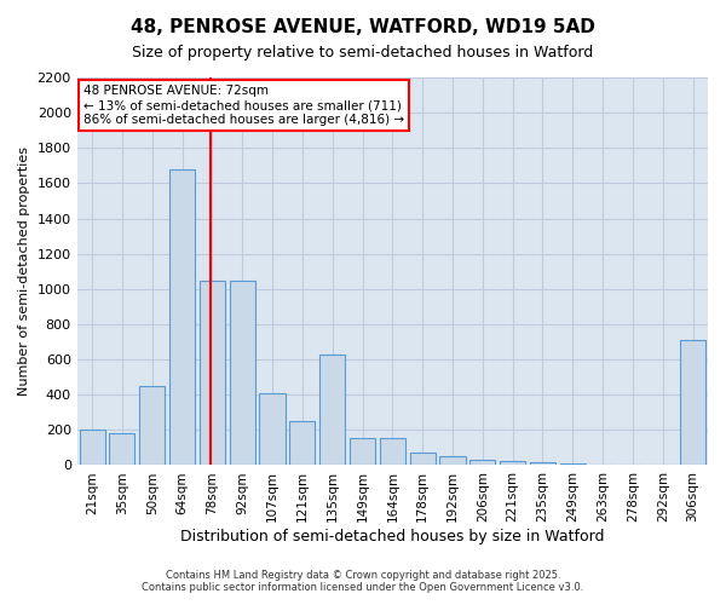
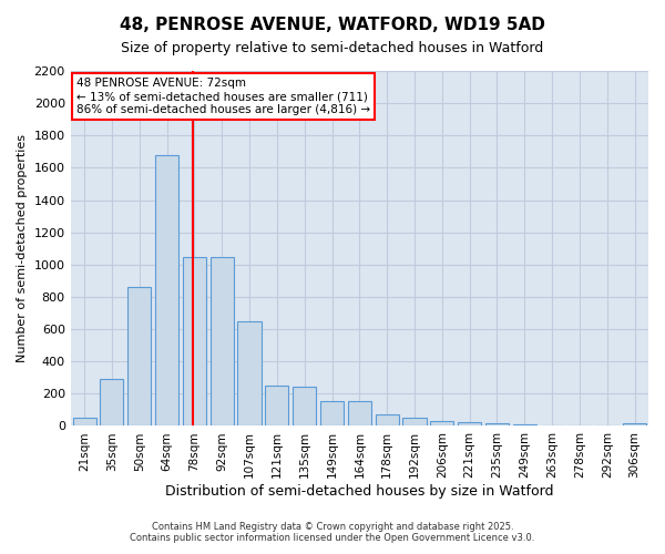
21sqm: 200 -> 50
35sqm: 180 -> 290
50sqm: 450 -> 860
107sqm: 410 -> 650
135sqm: 630 -> 240
306sqm: 710 -> 20
